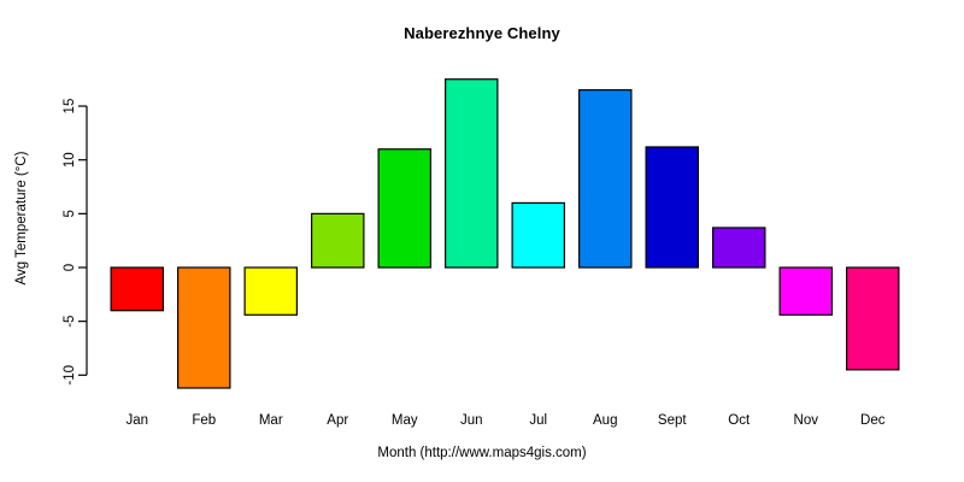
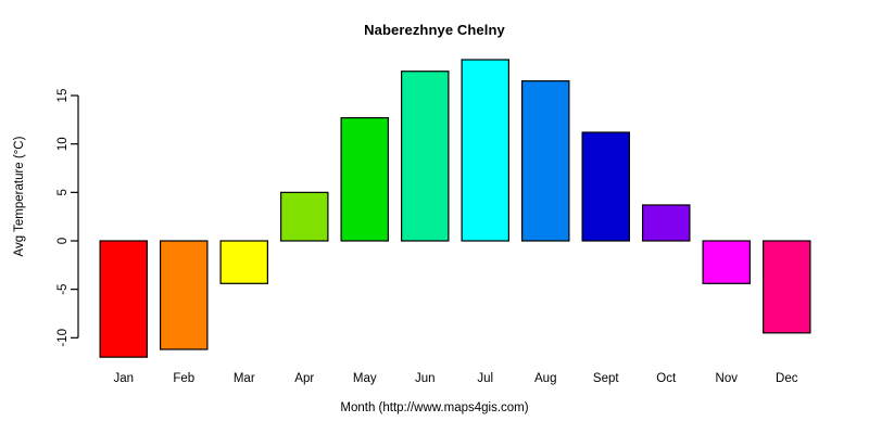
Jan: -4 -> -12
May: 11 -> 13
Jul: 6 -> 19
